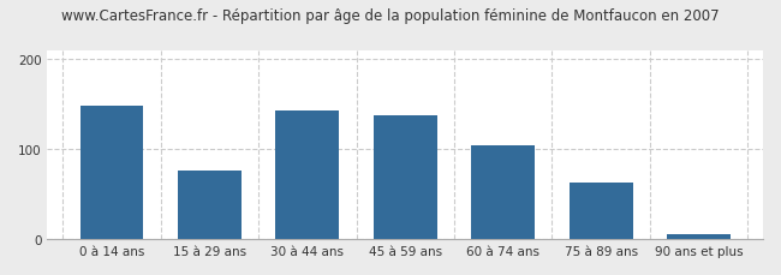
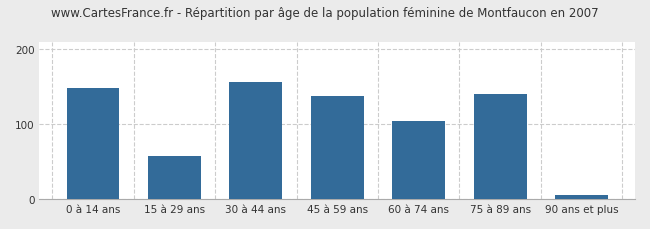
15 à 29 ans: 76 -> 58
30 à 44 ans: 143 -> 156
75 à 89 ans: 63 -> 140
